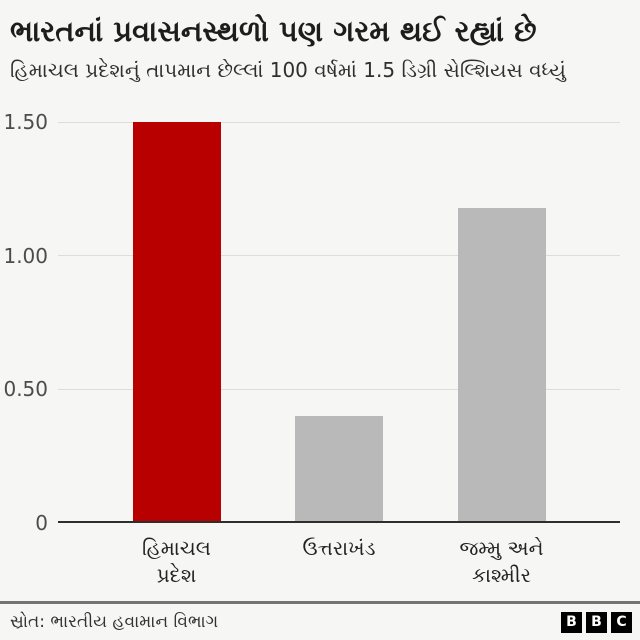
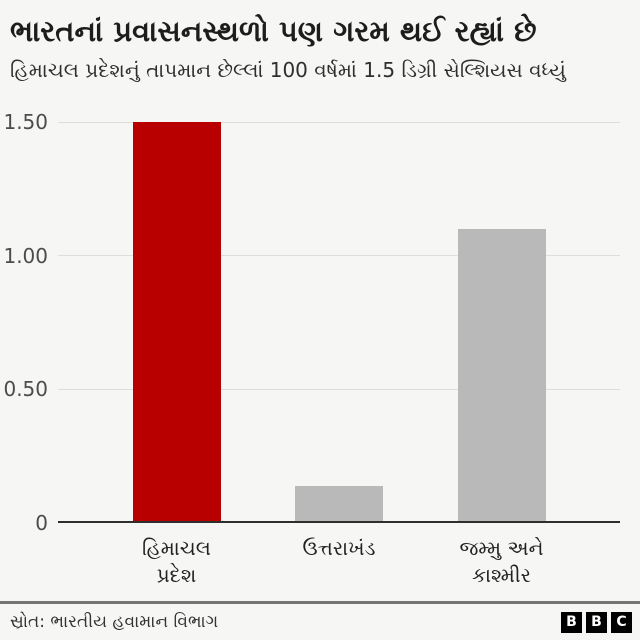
ઉત્તરાખંડ: 0.40 -> 0.14
જમ્મુ અને કાશ્મીર: 1.18 -> 1.10
